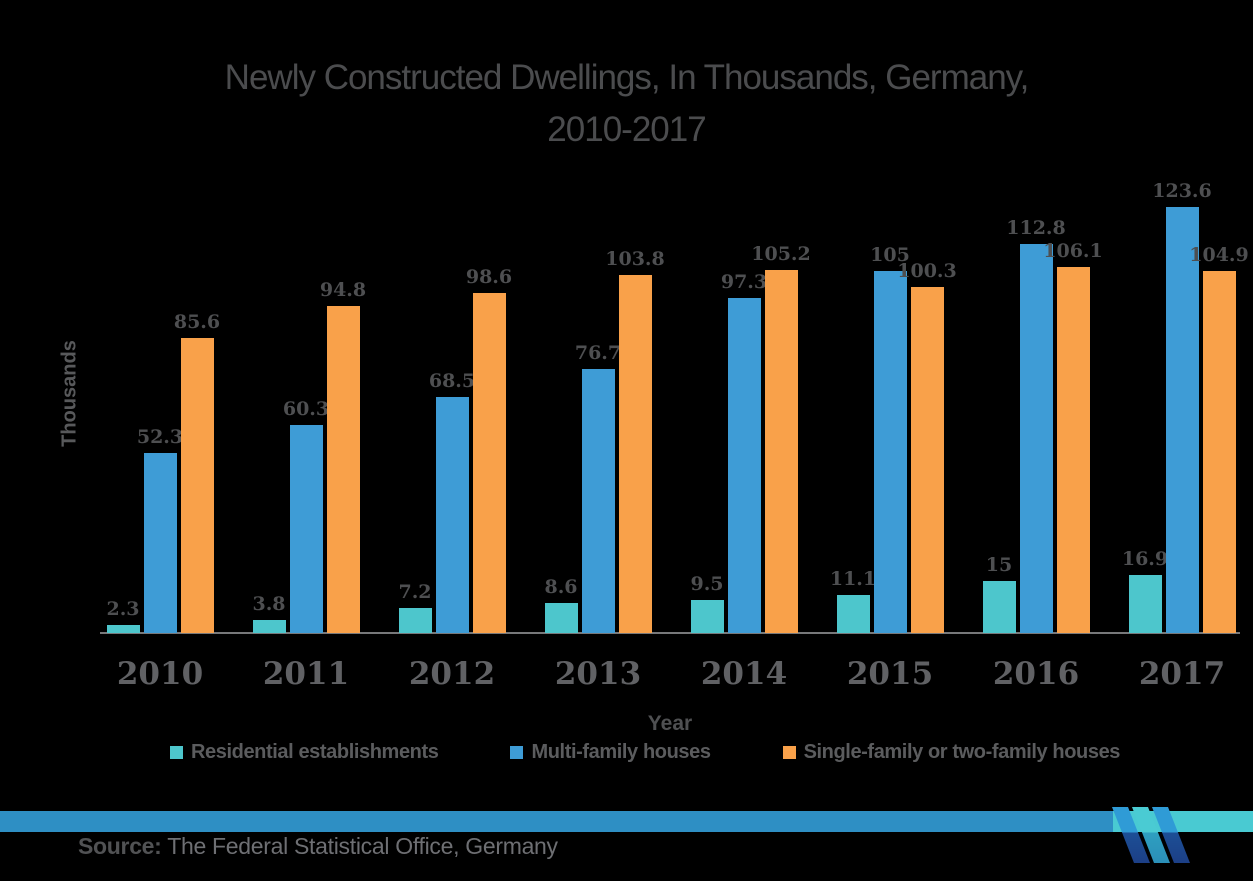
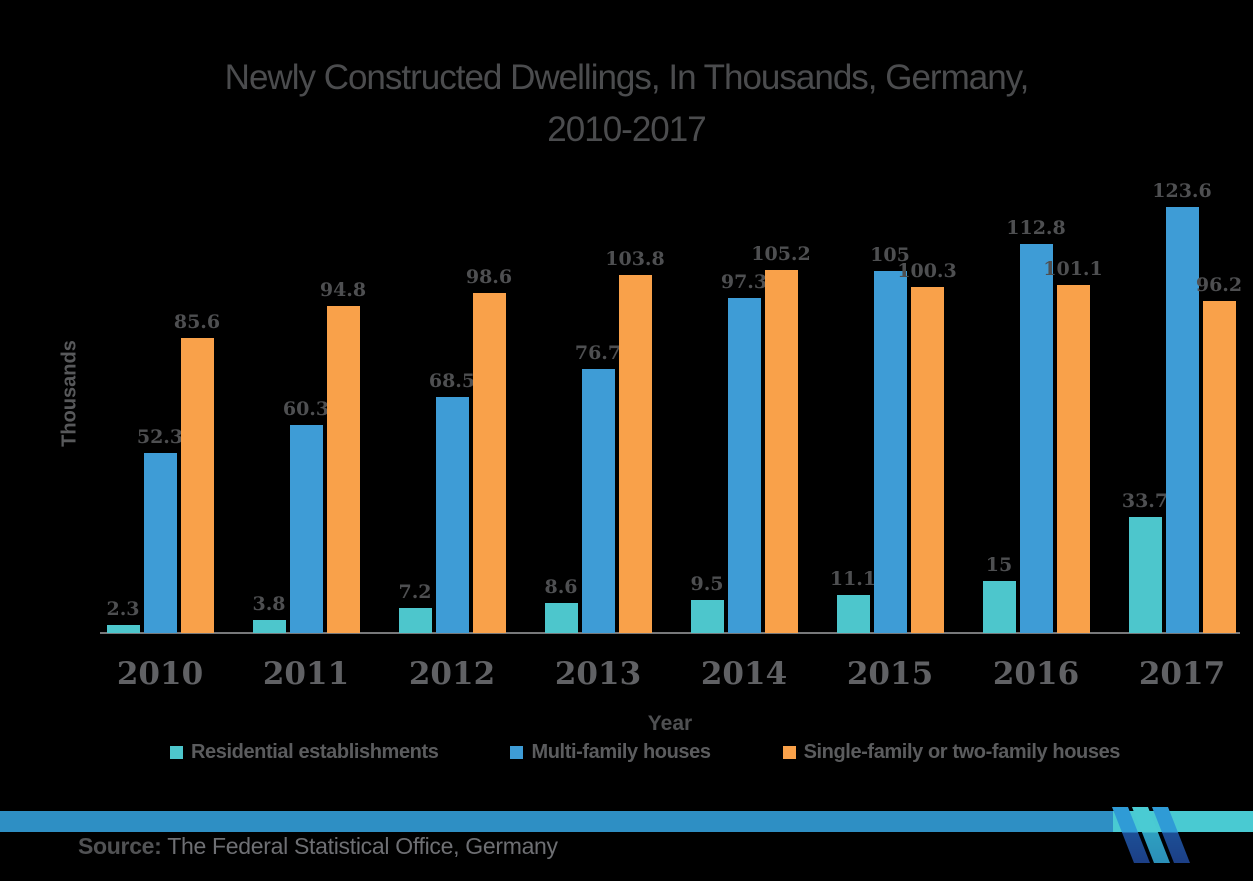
Single-family or two-family houses/2016: 106.1 -> 101.1
Residential establishments/2017: 16.9 -> 33.7
Single-family or two-family houses/2017: 104.9 -> 96.2
